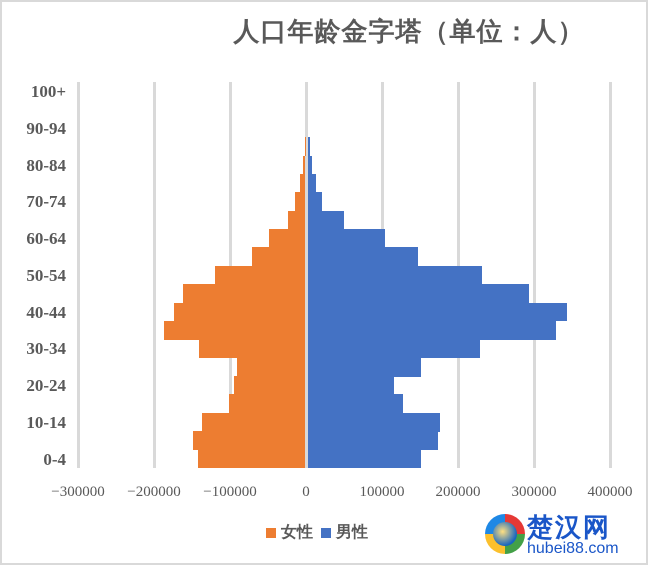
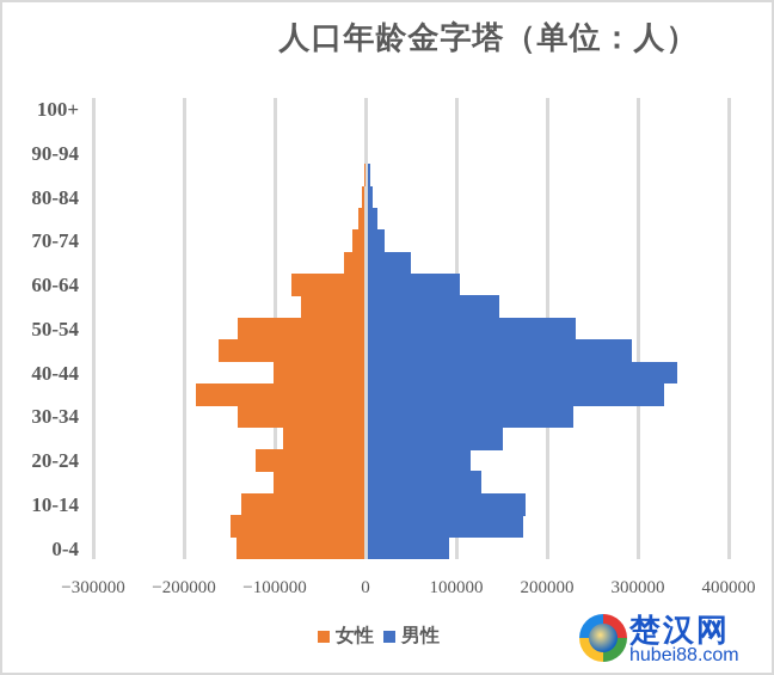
男性/0-4: 150000 -> 90000
女性/20-24: -90000 -> -120000
女性/40-44: -170000 -> -100000
女性/50-54: -120000 -> -140000
女性/60-64: -50000 -> -80000
